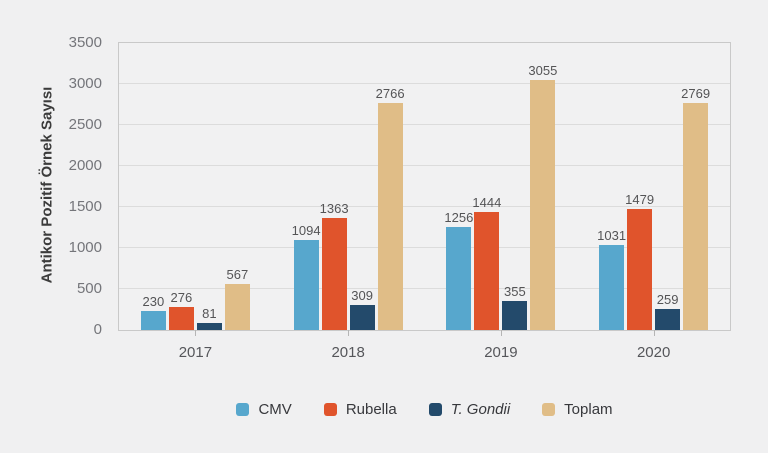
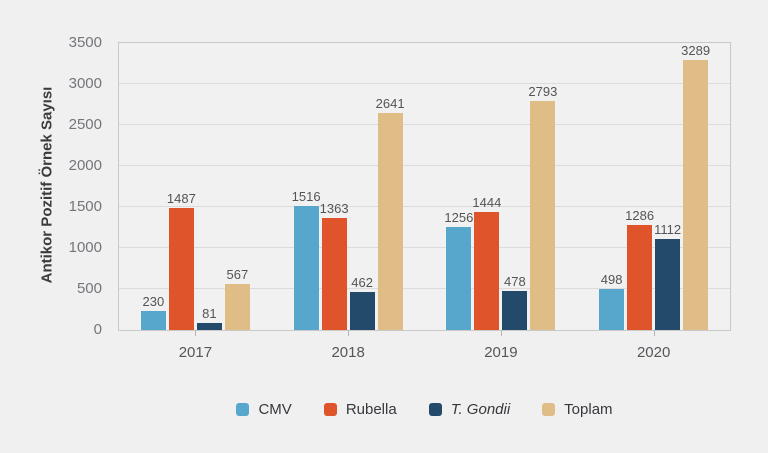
Rubella/2017: 276 -> 1487
CMV/2018: 1094 -> 1516
T. Gondii/2018: 309 -> 462
Toplam/2018: 2766 -> 2641
T. Gondii/2019: 355 -> 478
Toplam/2019: 3055 -> 2793
CMV/2020: 1031 -> 498
Rubella/2020: 1479 -> 1286
T. Gondii/2020: 259 -> 1112
Toplam/2020: 2769 -> 3289
